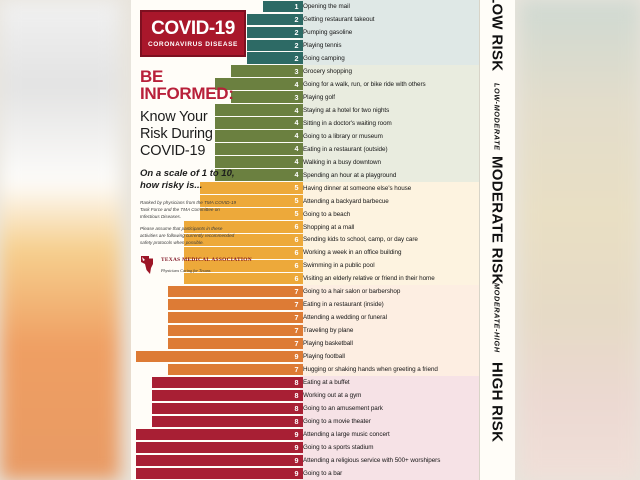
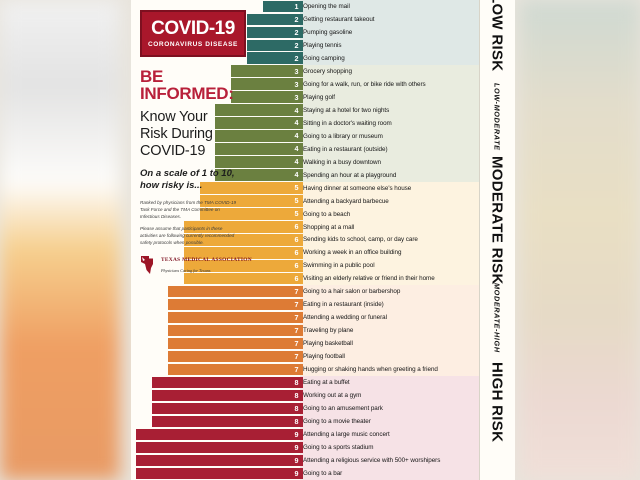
Going for a walk, run, or bike ride with others: 4 -> 3
Playing football: 9 -> 7
